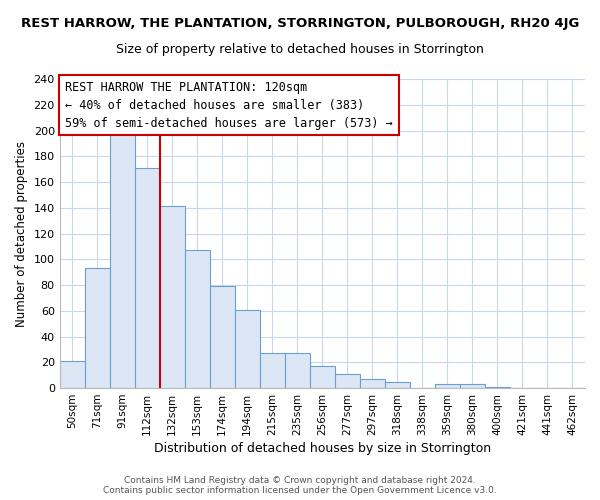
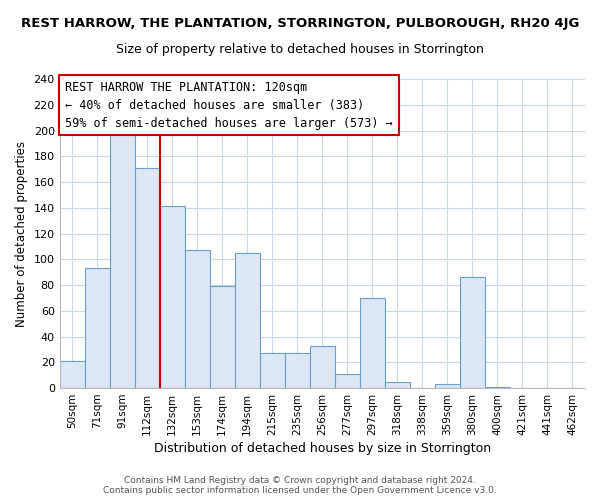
194sqm: 61 -> 105
256sqm: 17 -> 33
297sqm: 7 -> 70
380sqm: 3 -> 86
